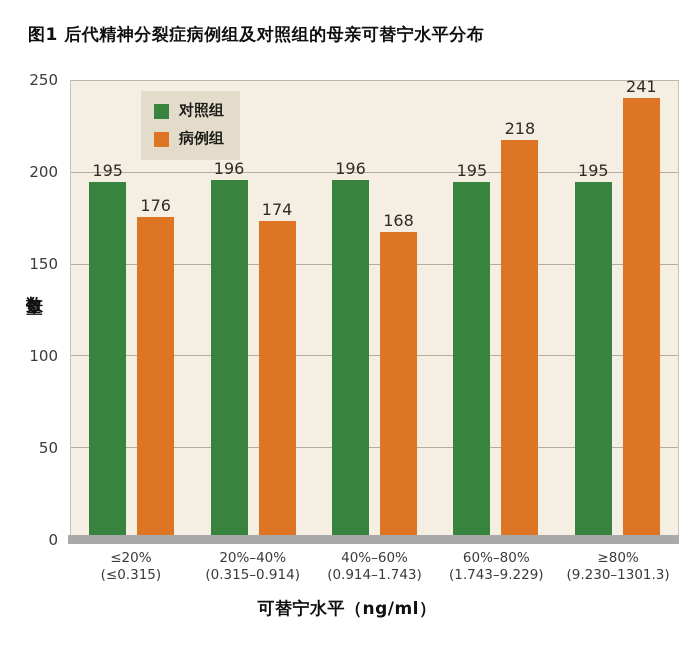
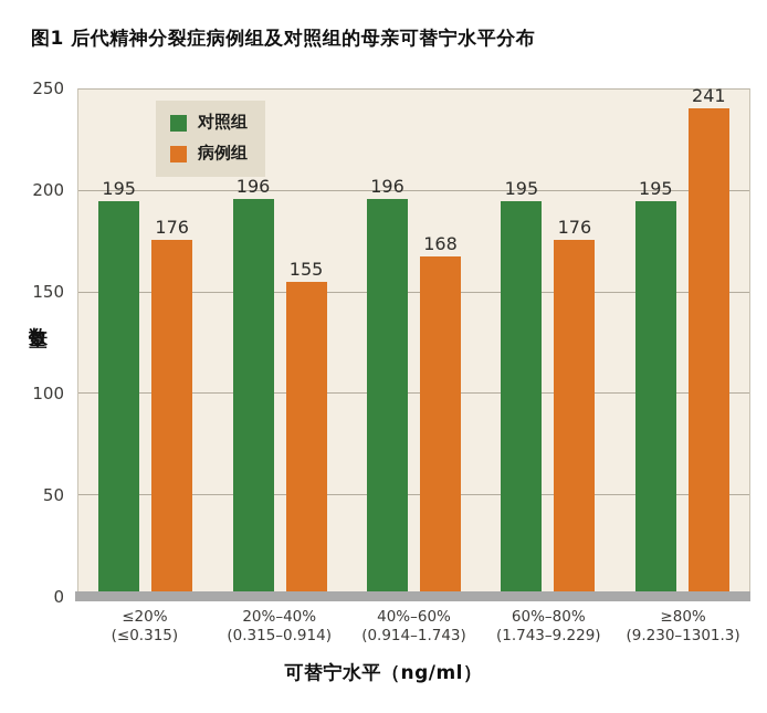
病例组/20%–40%: 174 -> 155
病例组/60%–80%: 218 -> 176
